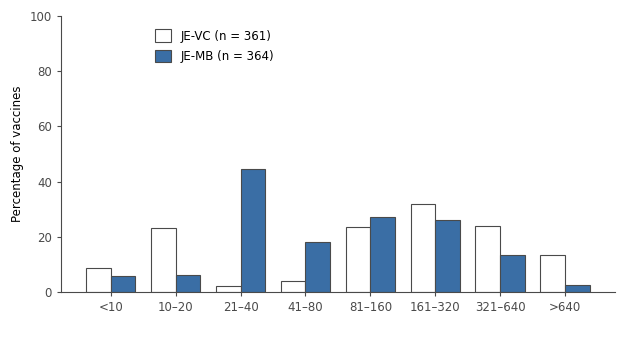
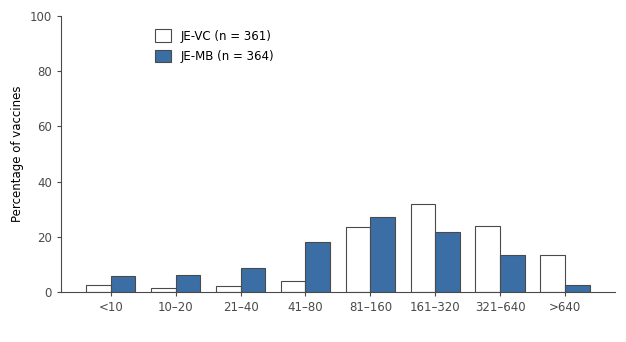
JE-VC (n = 361)/<10: 8.5 -> 2.5
JE-VC (n = 361)/10–20: 23.0 -> 1.4
JE-MB (n = 364)/21–40: 44.5 -> 8.8
JE-MB (n = 364)/161–320: 26.0 -> 21.5
